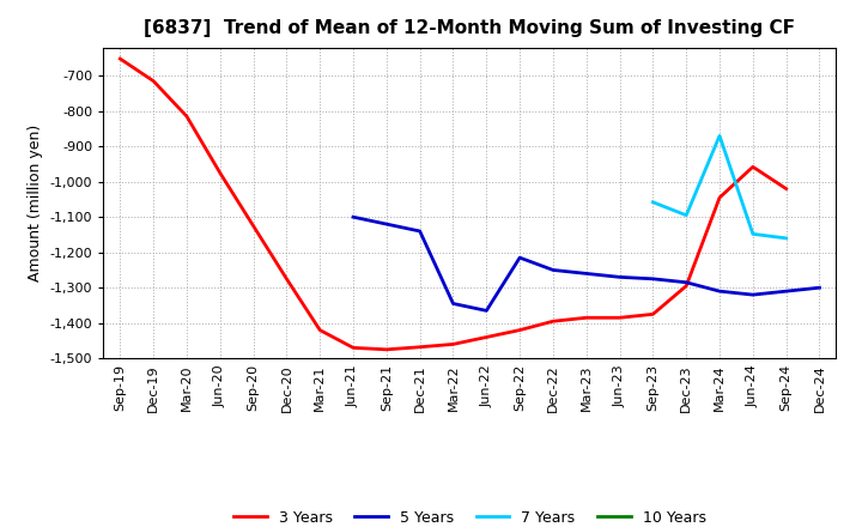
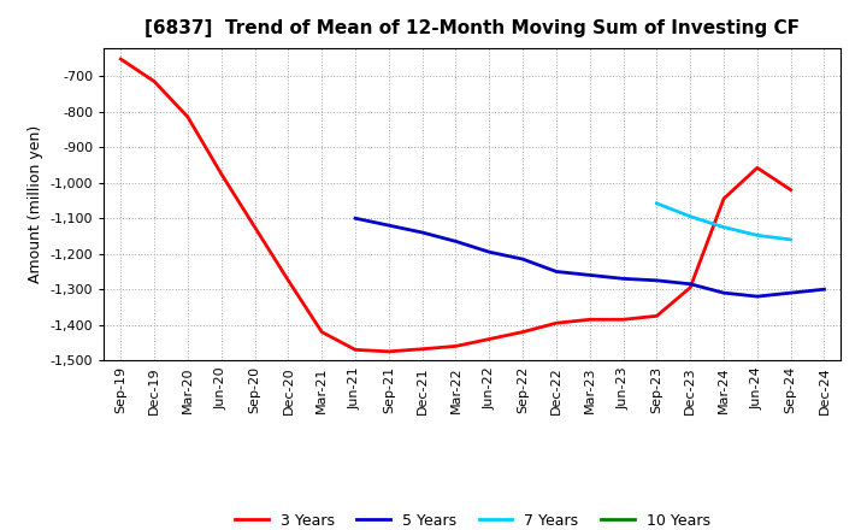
5 Years/Mar-22: -1,345 -> -1,165
5 Years/Jun-22: -1,365 -> -1,195
7 Years/Mar-24: -870 -> -1,125
